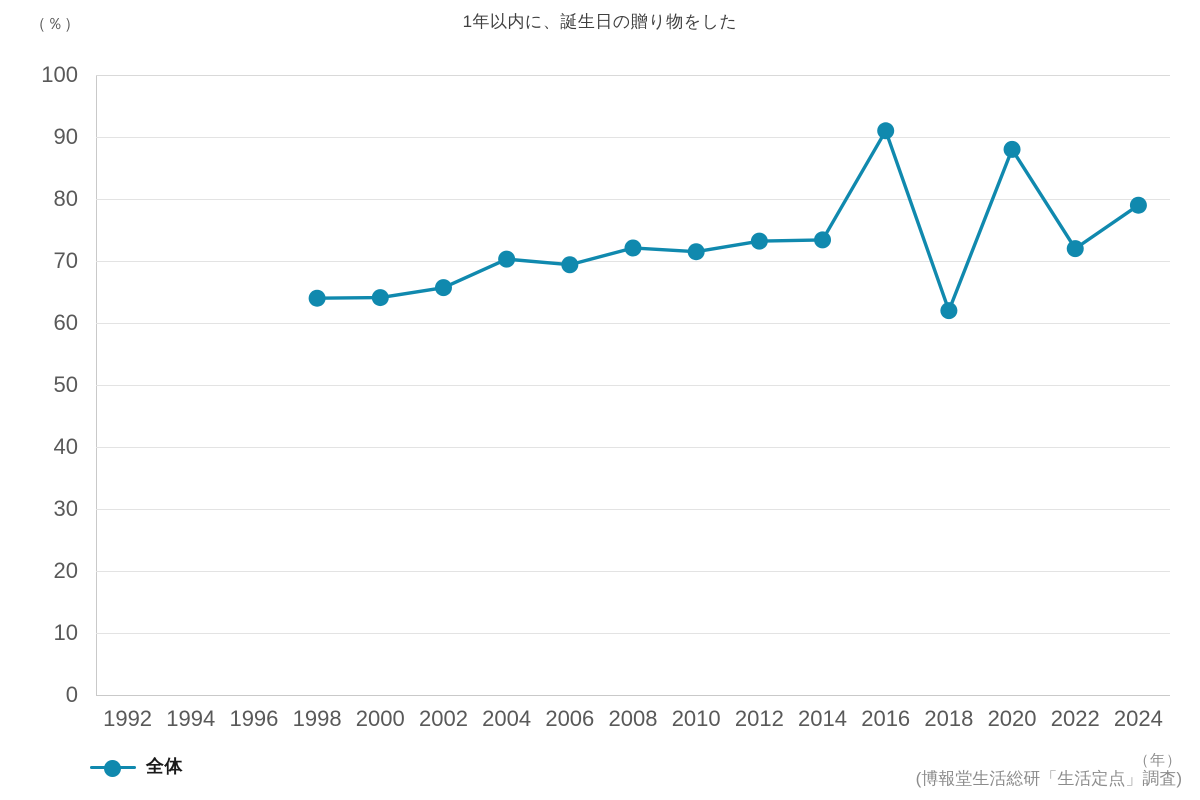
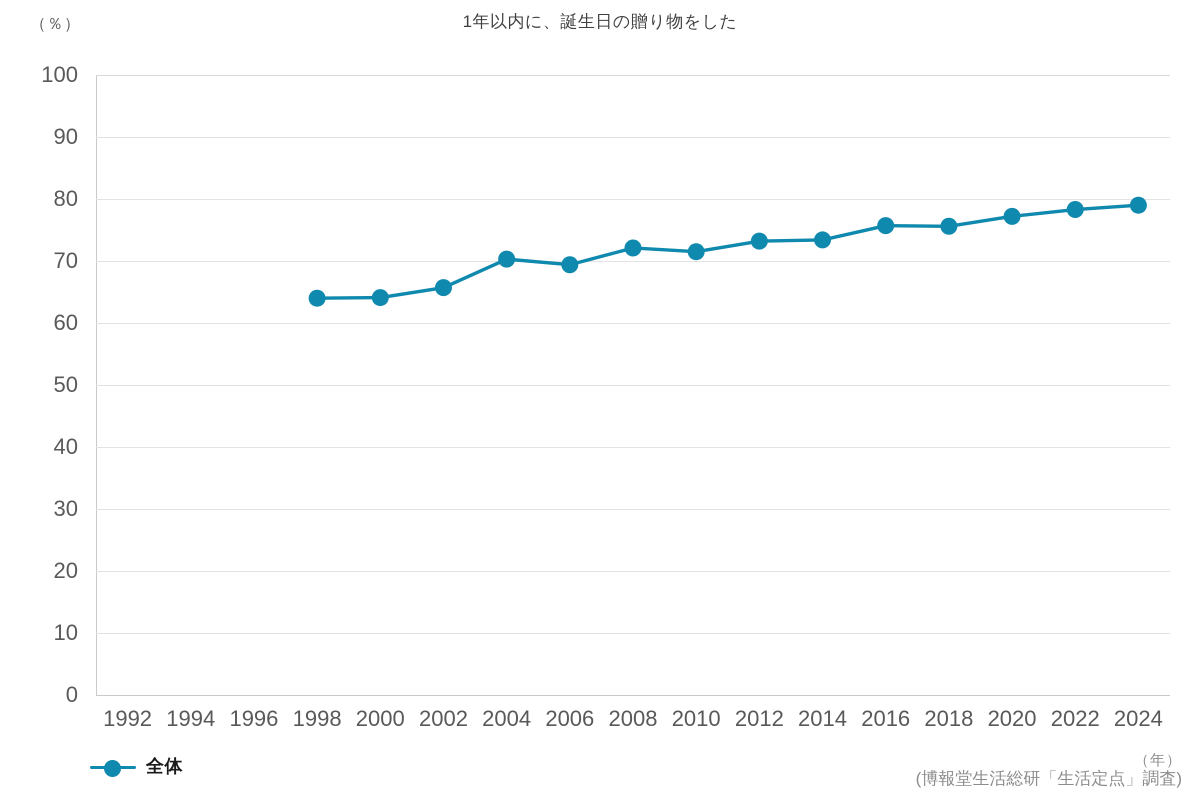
2016: 91 -> 76
2018: 62 -> 76
2020: 88 -> 77
2022: 72 -> 78
